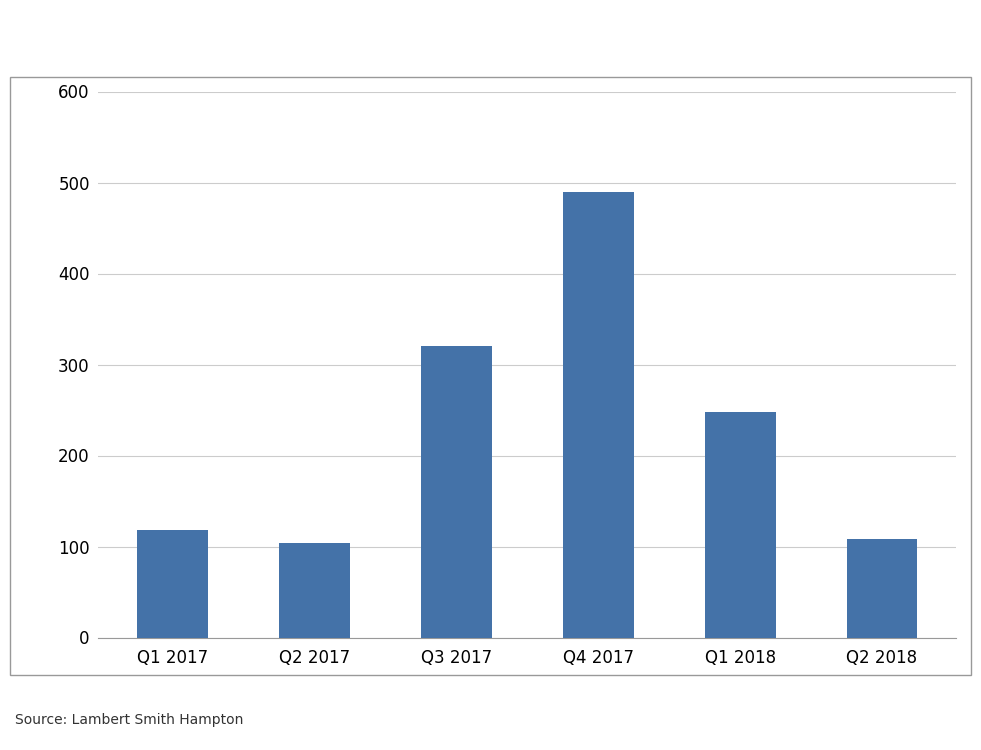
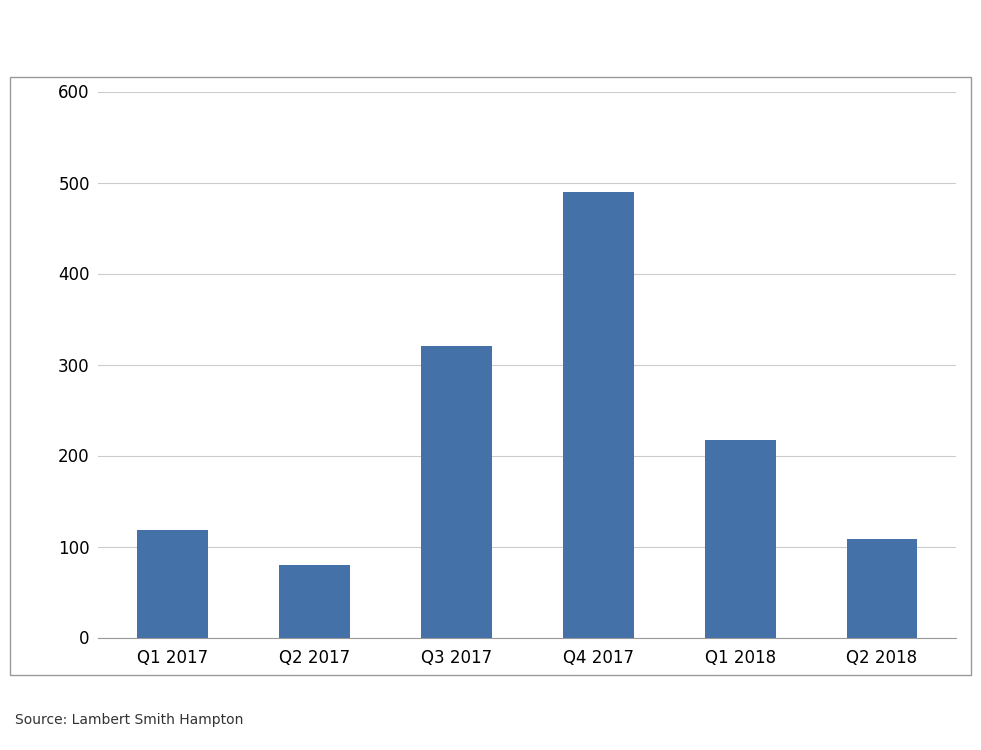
Q2 2017: 104 -> 80
Q1 2018: 248 -> 217
